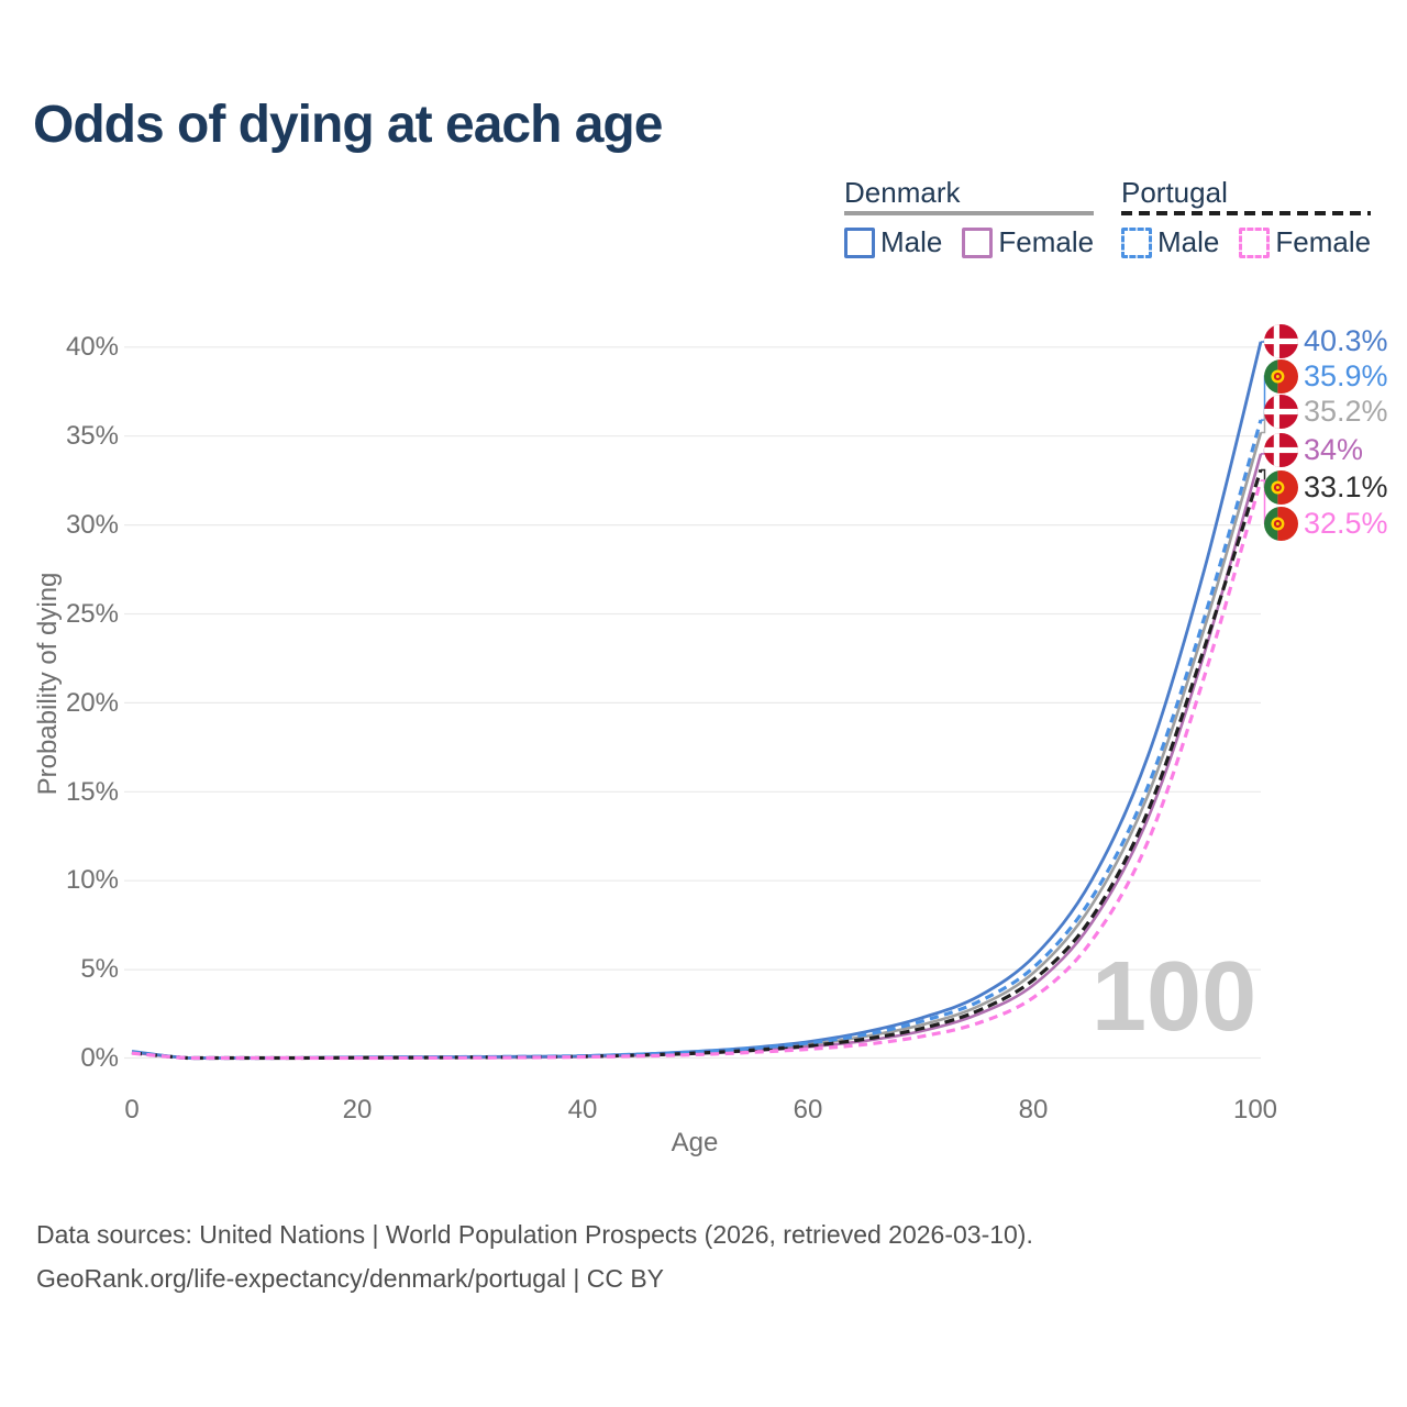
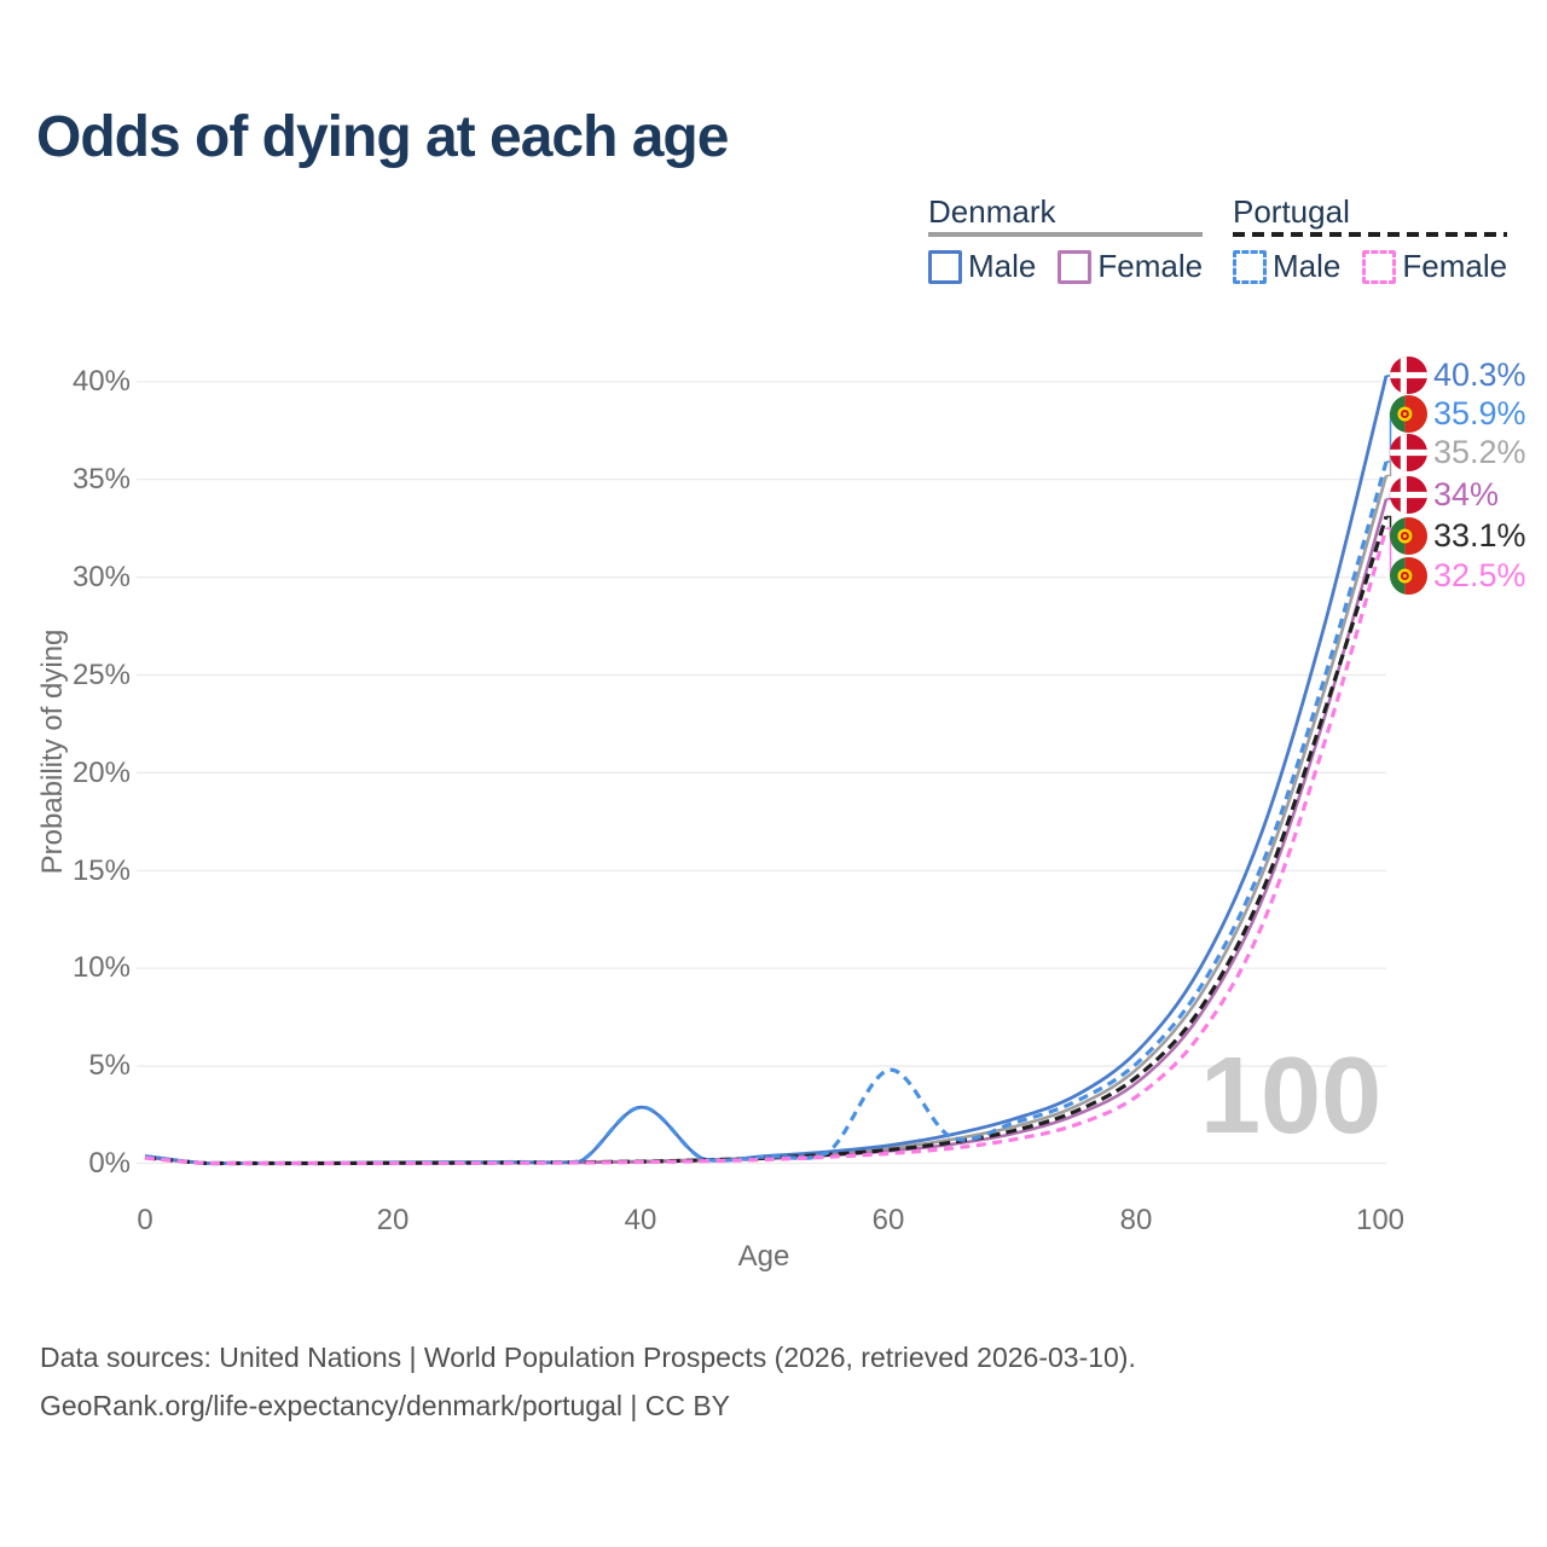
Denmark Male/40: 0.1% -> 2.9%
Portugal Male/40: 0.1% -> 2.9%
Portugal Male/60: 0.9% -> 4.8%
